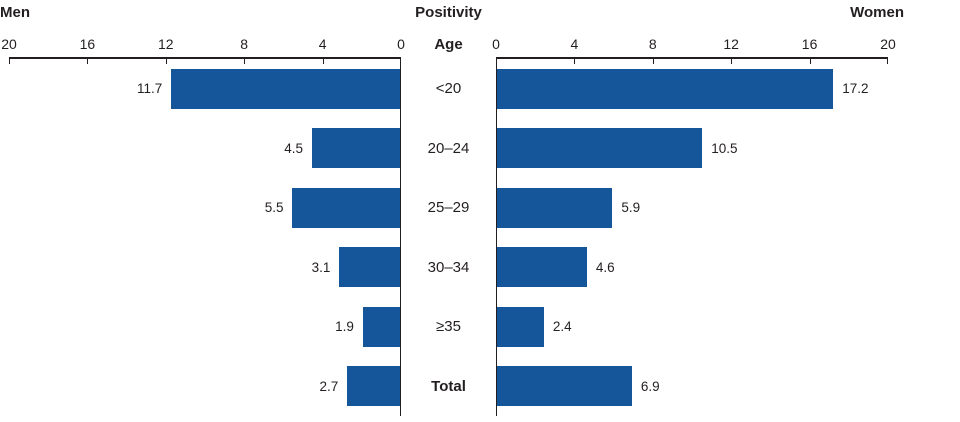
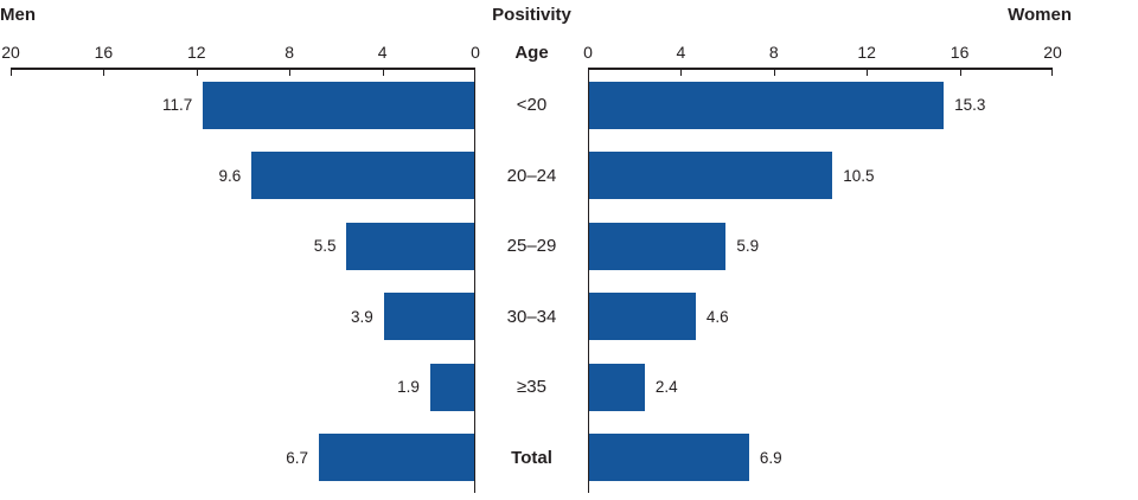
Women/<20: 17.2 -> 15.3
Men/20–24: 4.5 -> 9.6
Men/30–34: 3.1 -> 3.9
Men/Total: 2.7 -> 6.7
